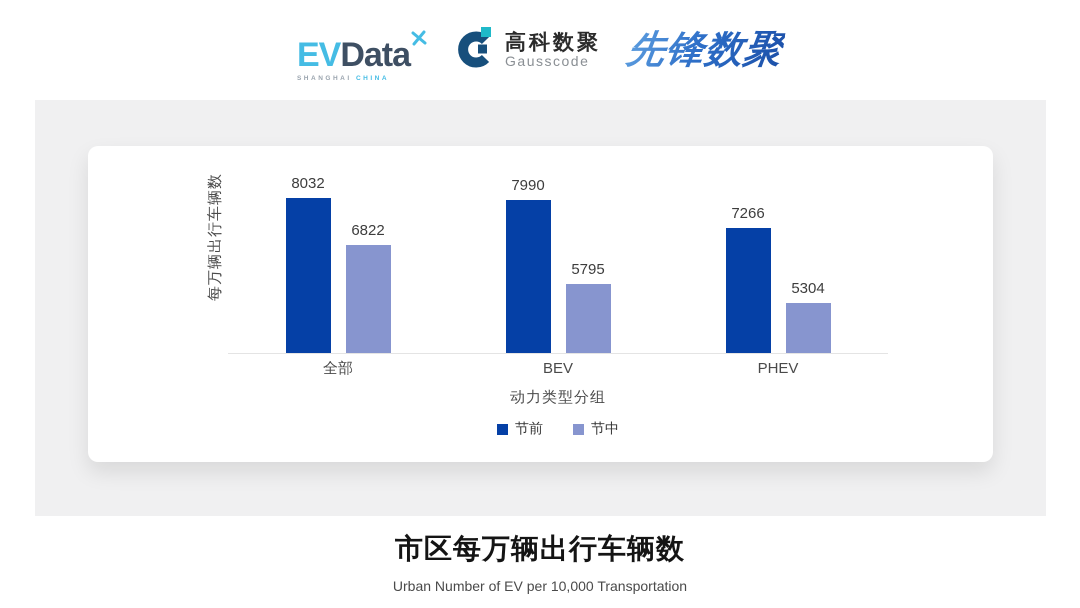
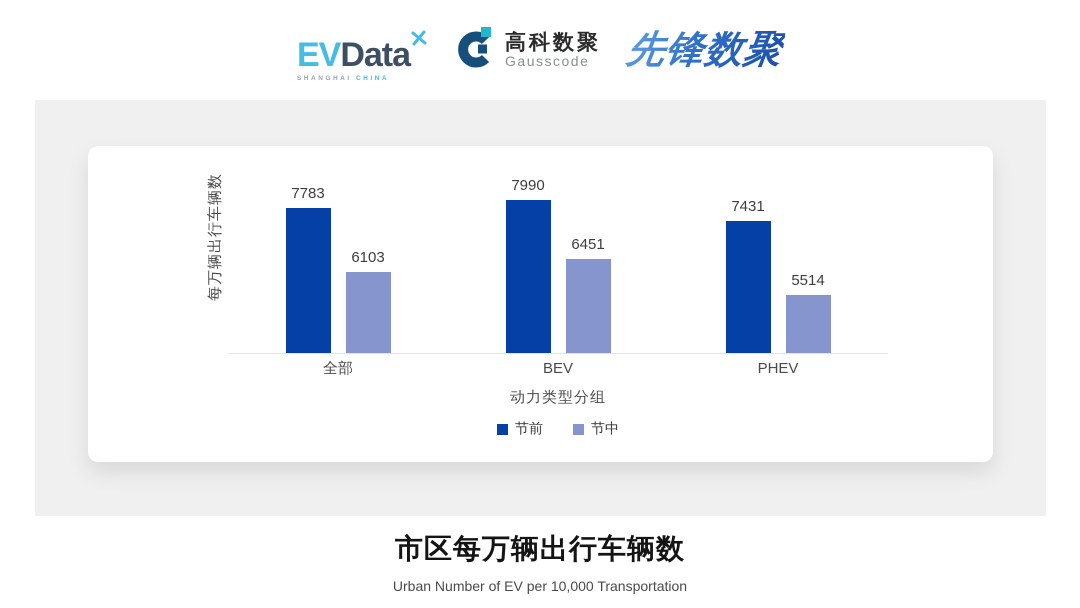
节前/全部: 8032 -> 7783
节中/全部: 6822 -> 6103
节中/BEV: 5795 -> 6451
节前/PHEV: 7266 -> 7431
节中/PHEV: 5304 -> 5514
